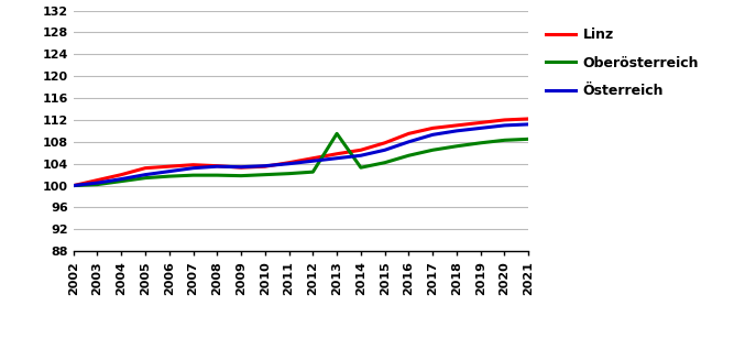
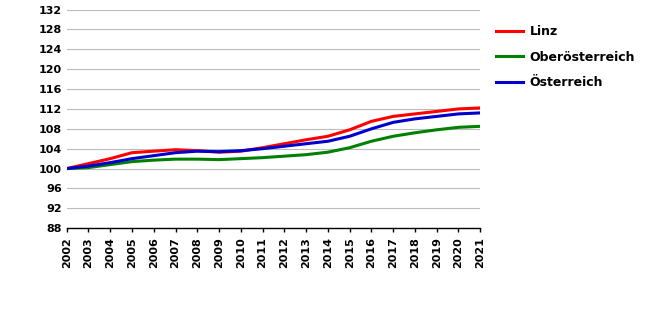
Oberösterreich/2013: 109.5 -> 102.8
